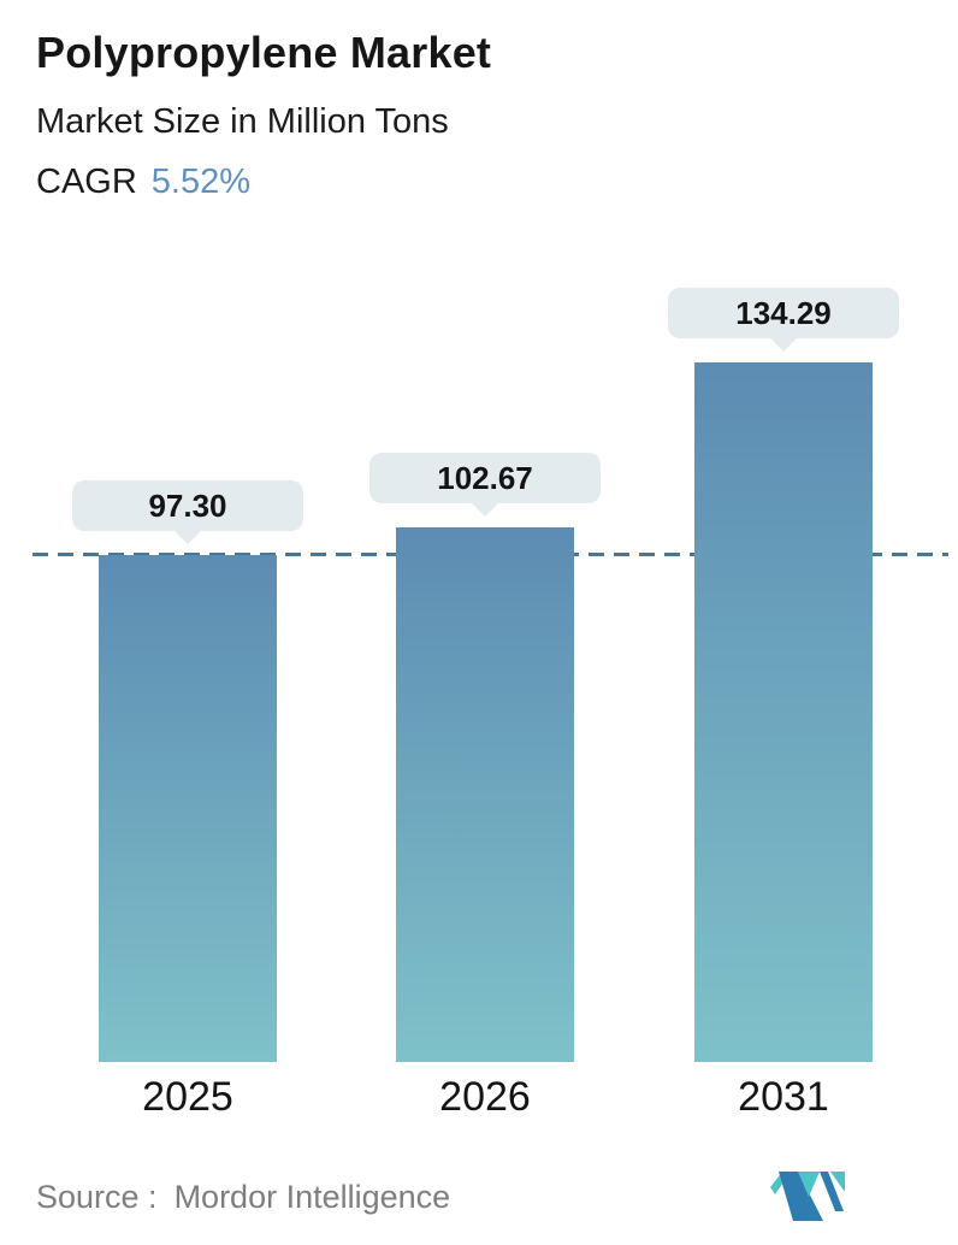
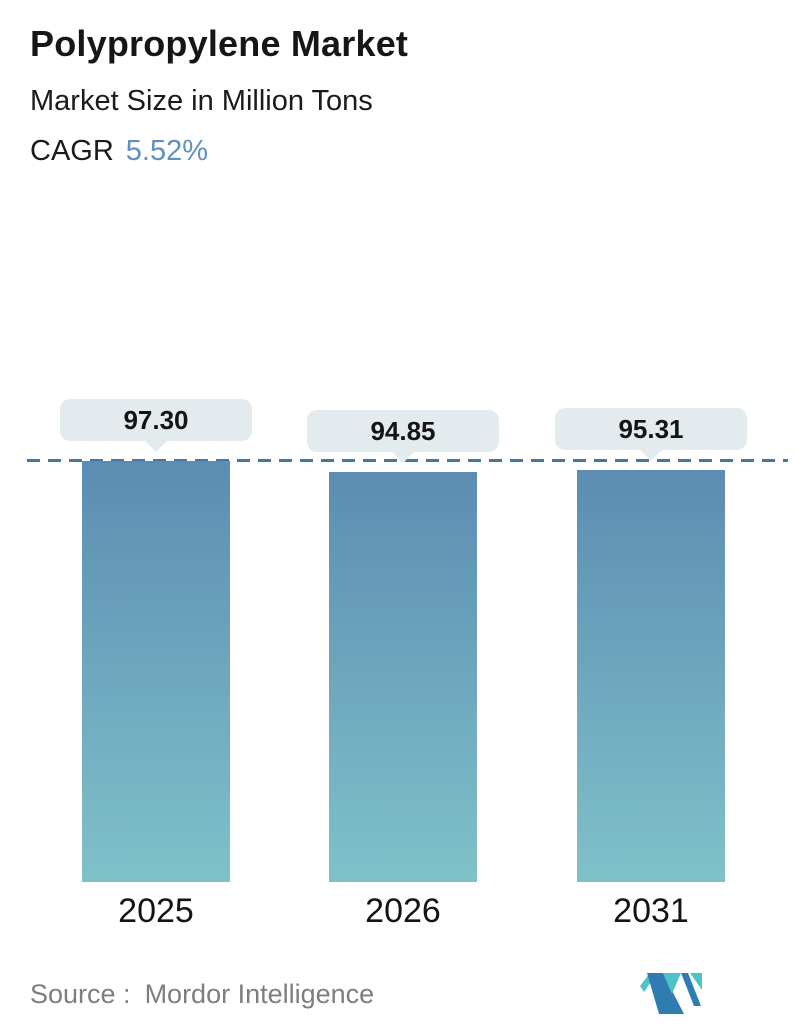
2026: 102.67 -> 94.85
2031: 134.29 -> 95.31
